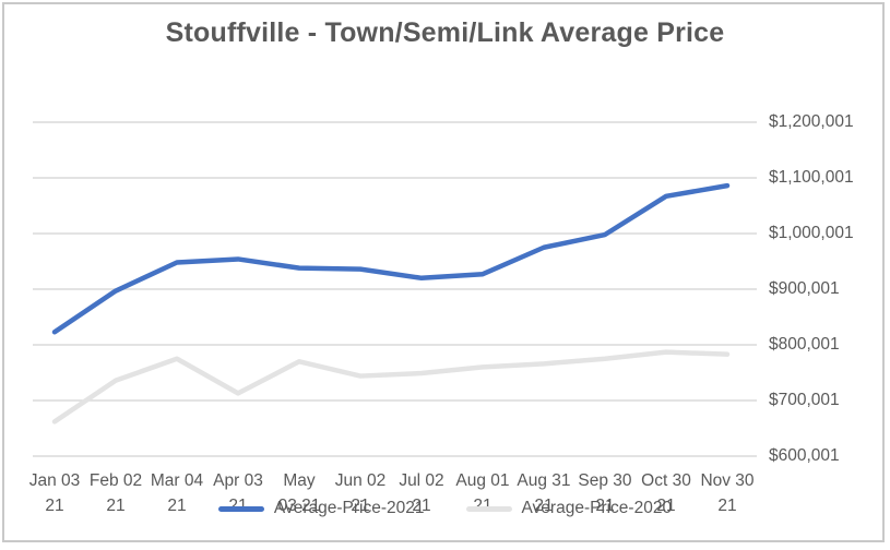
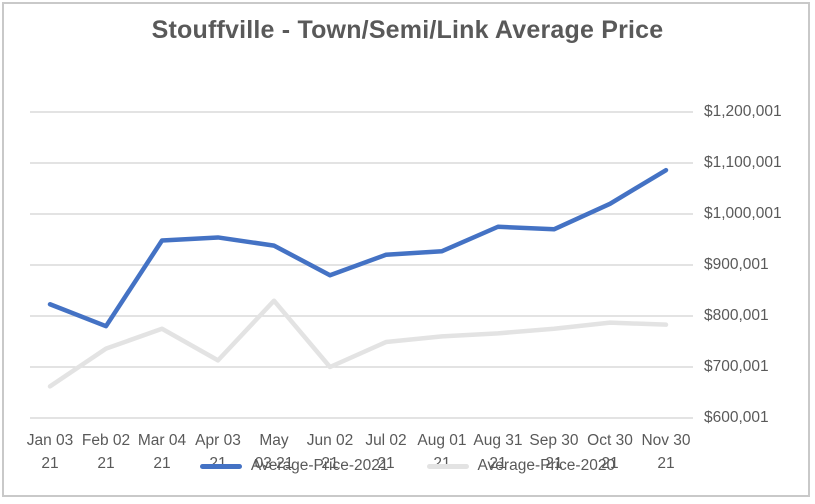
Average-Price-2021/Feb 02 21: $900000 -> $780000
Average-Price-2020/May 03 21: $770000 -> $830000
Average-Price-2021/Jun 02 21: $940000 -> $880000
Average-Price-2020/Jun 02 21: $740000 -> $700000
Average-Price-2021/Sep 30 21: $1000000 -> $970000
Average-Price-2021/Oct 30 21: $1070000 -> $1020000
